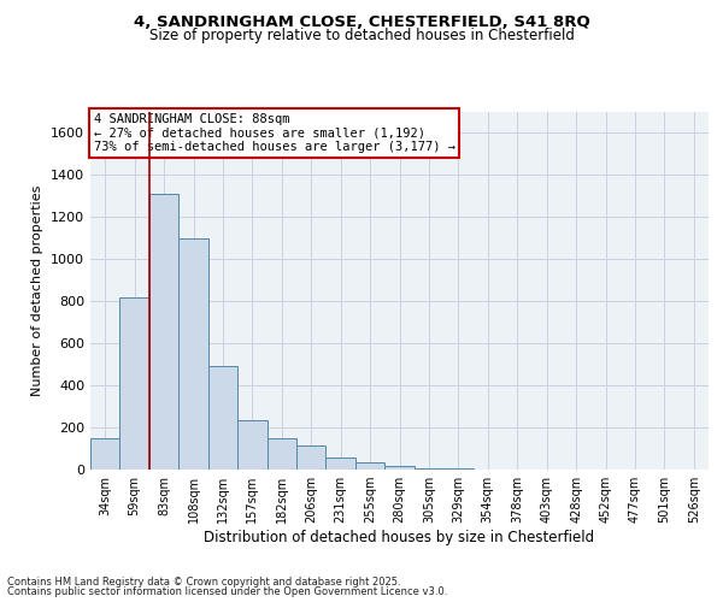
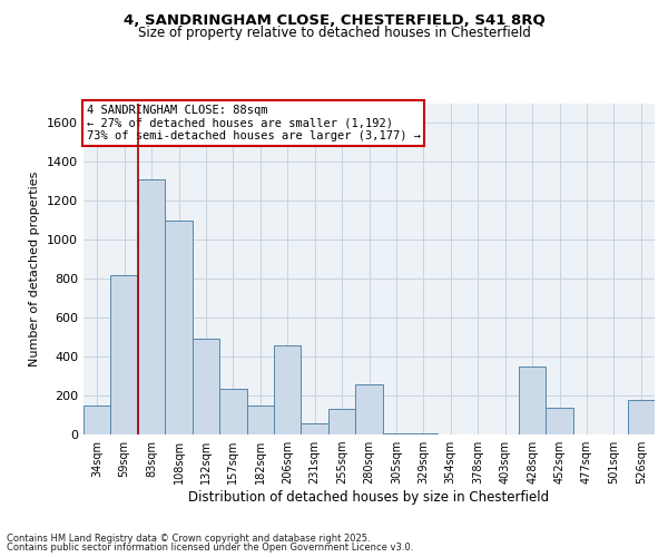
206sqm: 120 -> 460
255sqm: 40 -> 130
280sqm: 20 -> 260
428sqm: 0 -> 350
452sqm: 0 -> 140
526sqm: 0 -> 180
